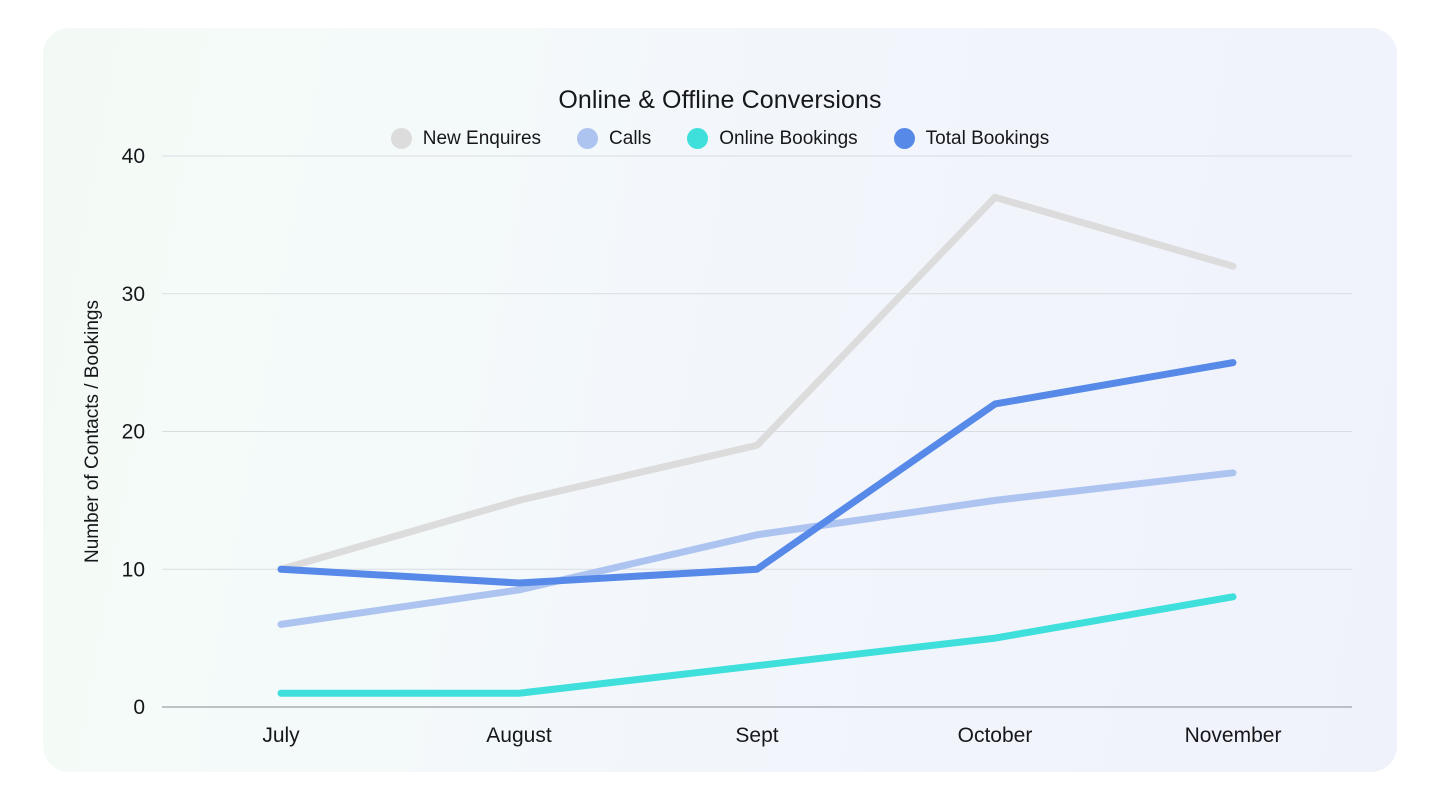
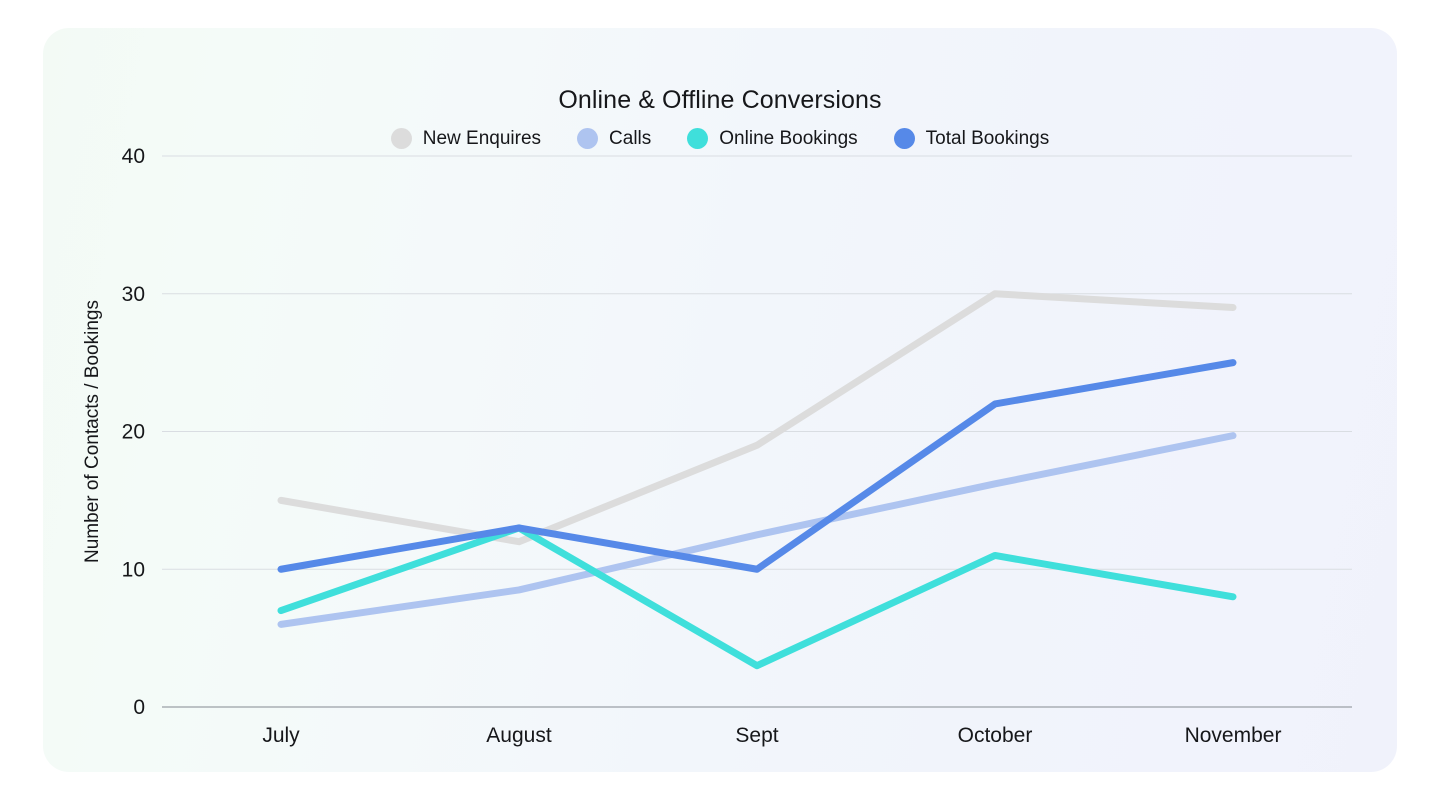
New Enquires/July: 10 -> 15
Online Bookings/July: 1 -> 7
New Enquires/August: 15 -> 12
Online Bookings/August: 1 -> 13
Total Bookings/August: 9 -> 13
New Enquires/October: 37 -> 30
Calls/October: 15.0 -> 16.2
Online Bookings/October: 5 -> 11
New Enquires/November: 32 -> 29
Calls/November: 17.0 -> 19.7
